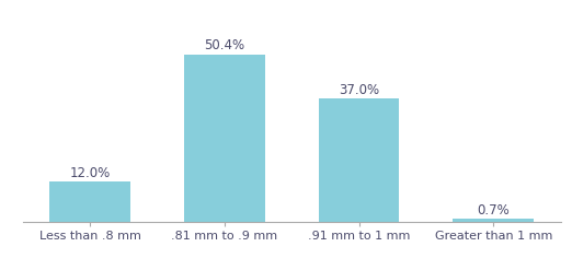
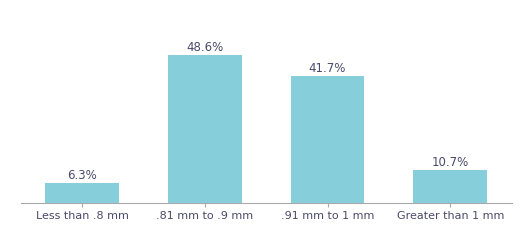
Less than .8 mm: 12.0% -> 6.3%
.81 mm to .9 mm: 50.4% -> 48.6%
.91 mm to 1 mm: 37.0% -> 41.7%
Greater than 1 mm: 0.7% -> 10.7%
